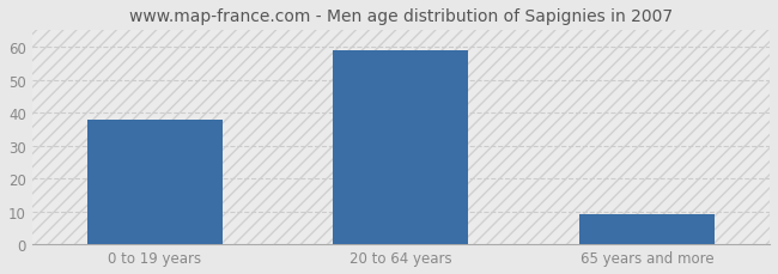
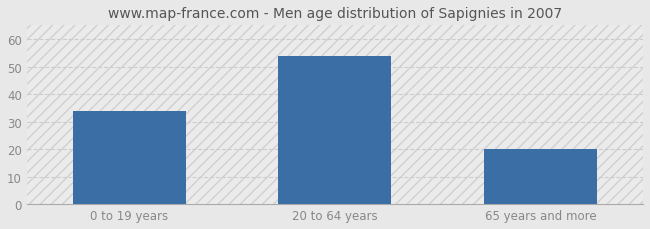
0 to 19 years: 38 -> 34
20 to 64 years: 59 -> 54
65 years and more: 9 -> 20
